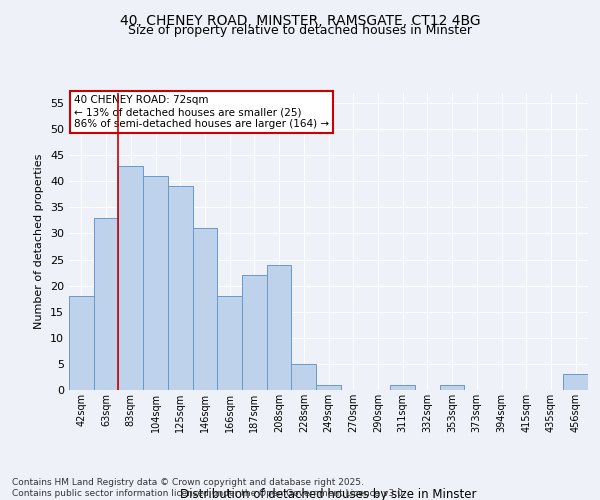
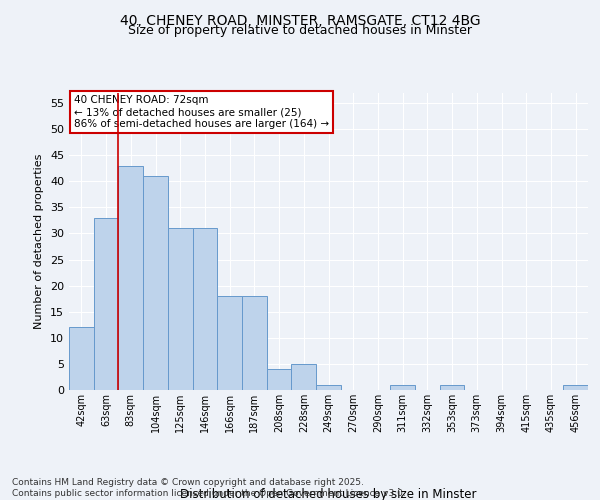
42sqm: 18 -> 12
125sqm: 39 -> 31
187sqm: 22 -> 18
208sqm: 24 -> 4
456sqm: 3 -> 1
